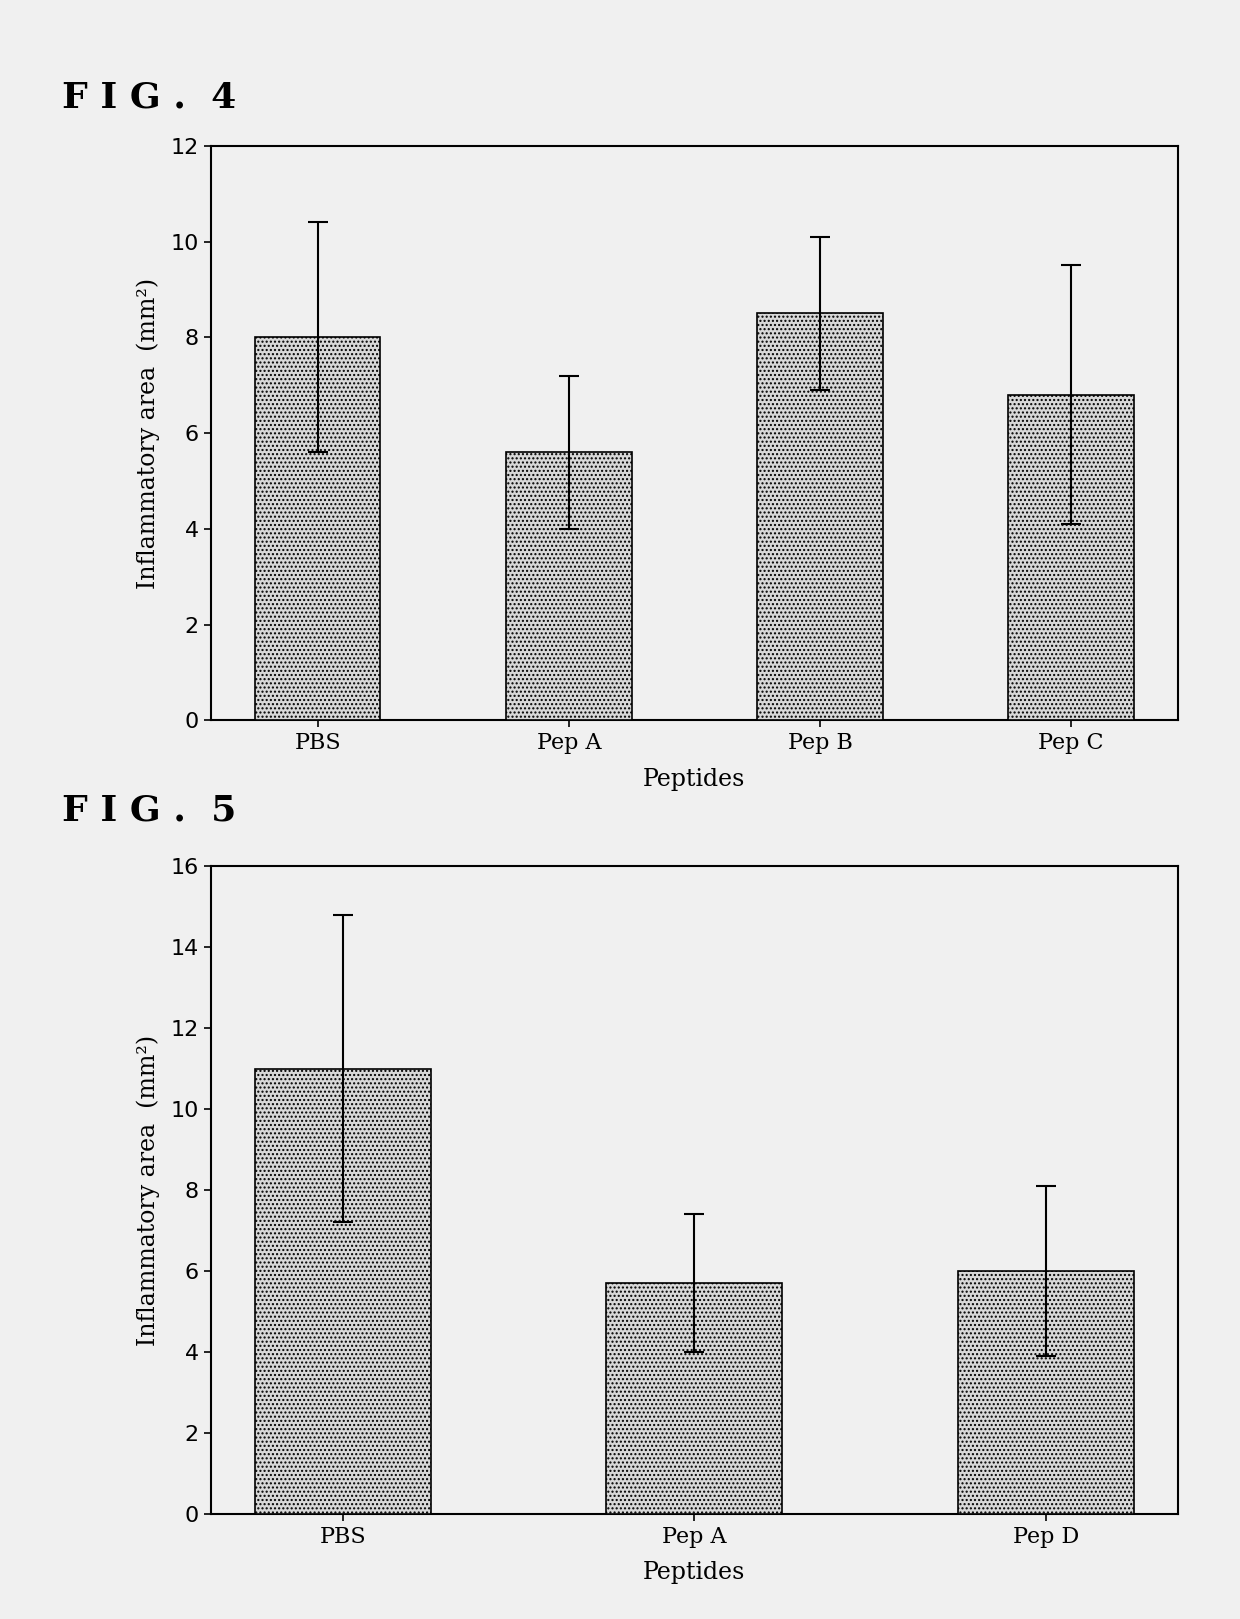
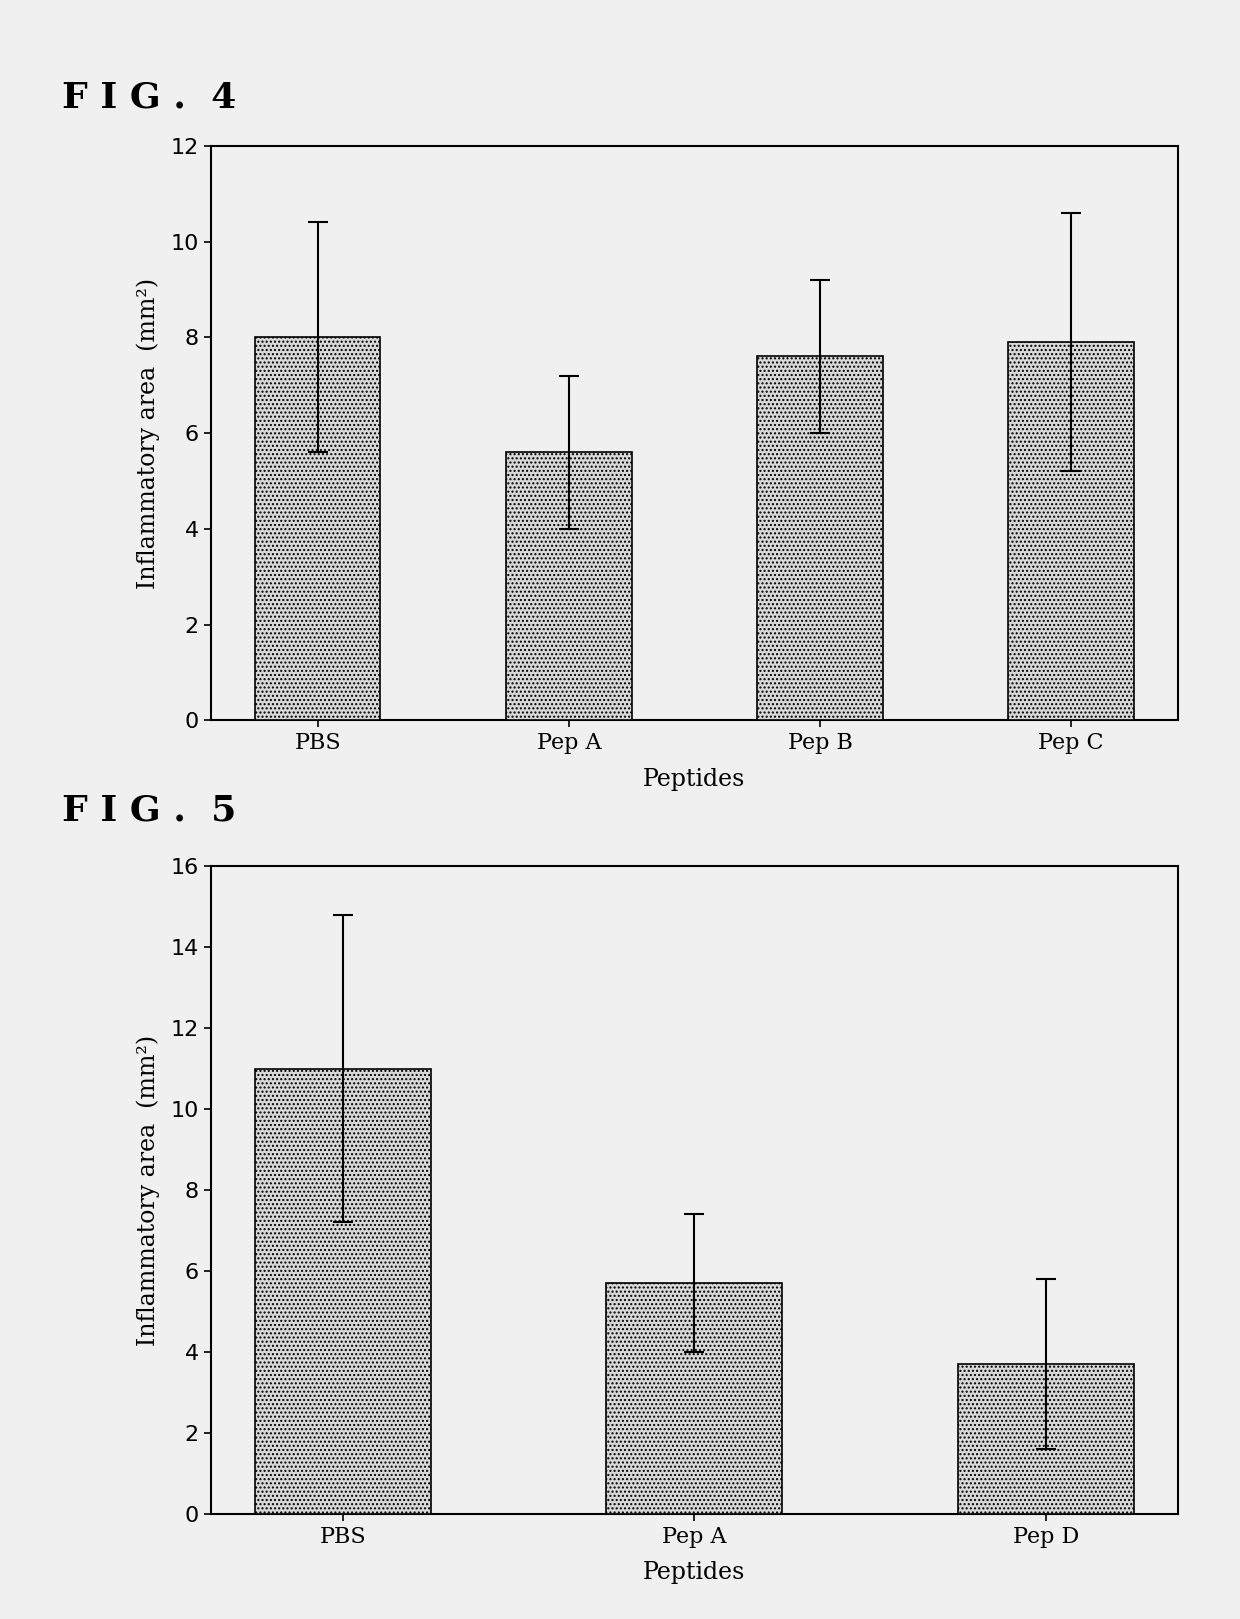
Pep B: 8.5 -> 7.6
Pep C: 6.8 -> 7.9
Pep D: 6.0 -> 3.7
